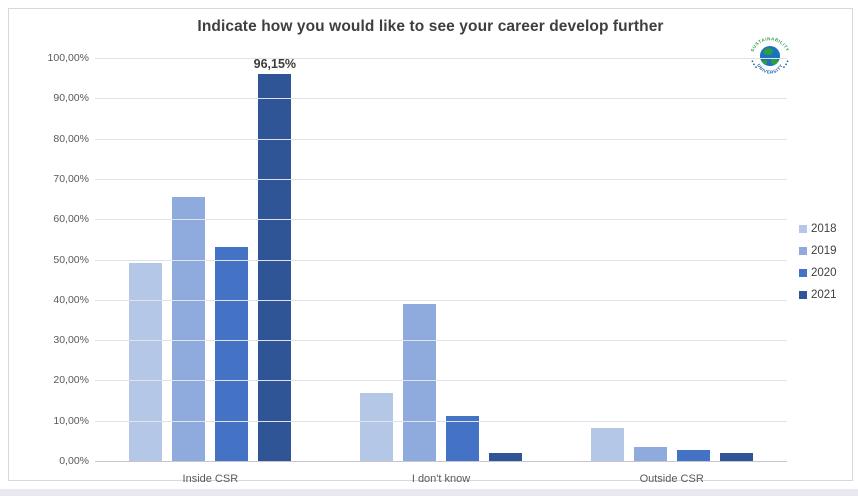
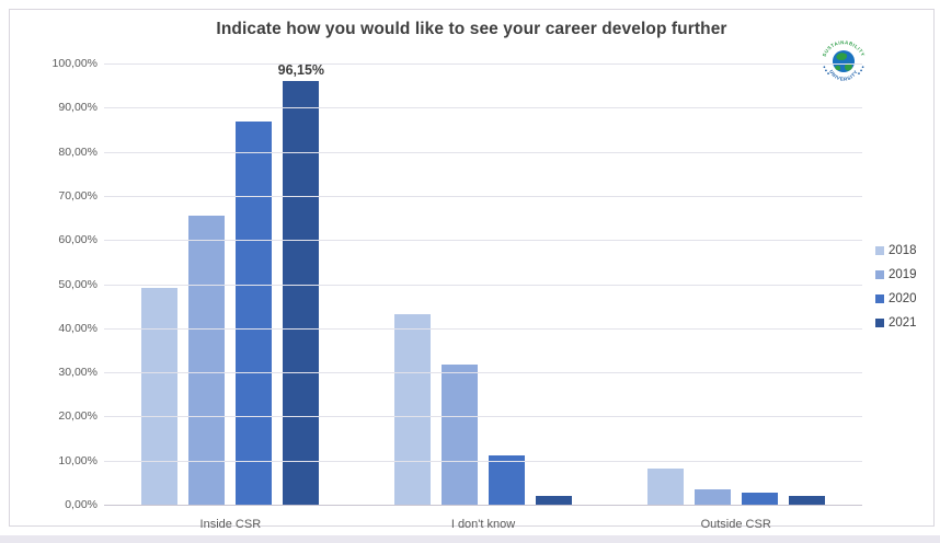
2020/Inside CSR: 53% -> 87%
2018/I don't know: 17% -> 43%
2019/I don't know: 39% -> 32%
